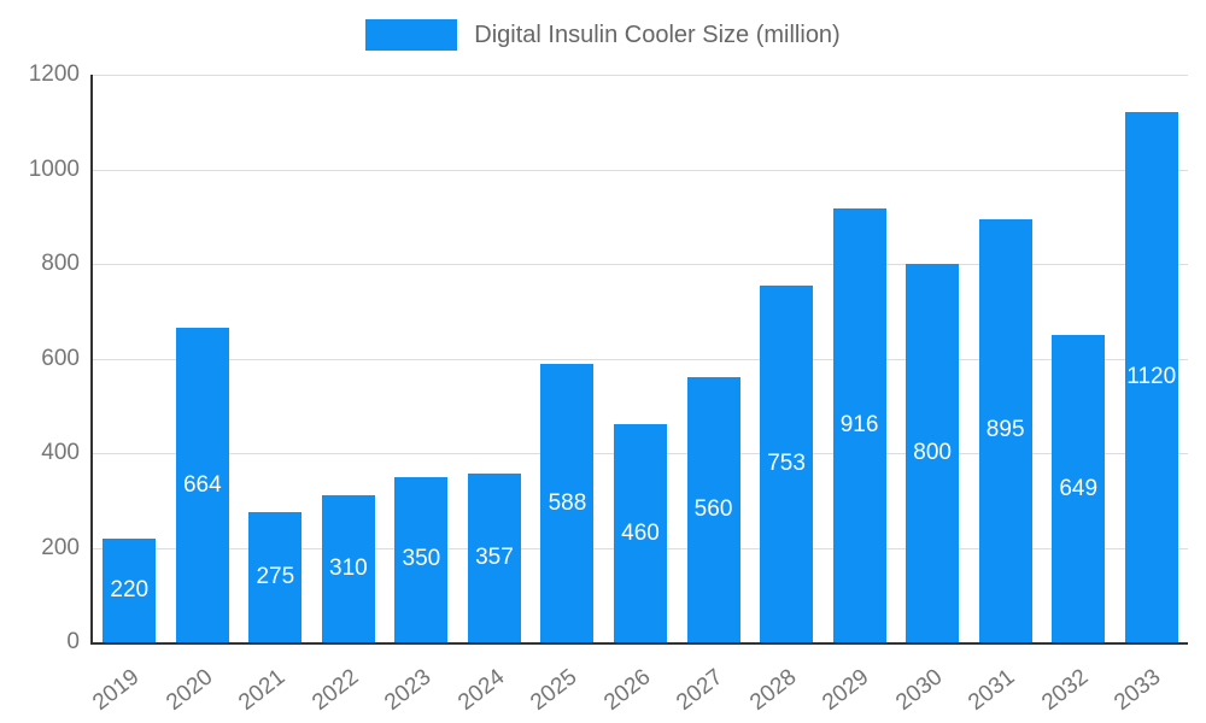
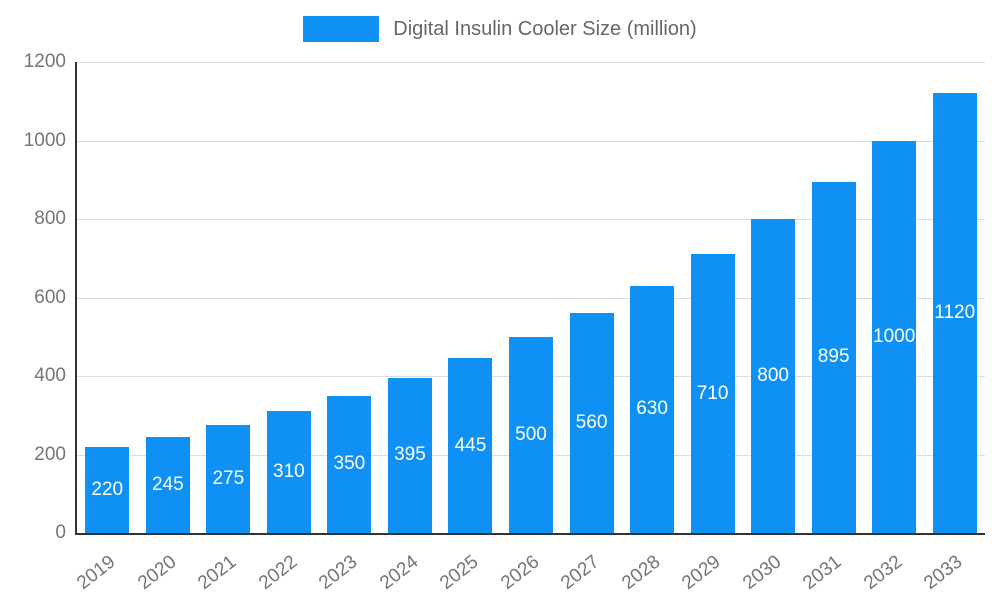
2020: 664 -> 245
2024: 357 -> 395
2025: 588 -> 445
2026: 460 -> 500
2028: 753 -> 630
2029: 916 -> 710
2032: 649 -> 1000
